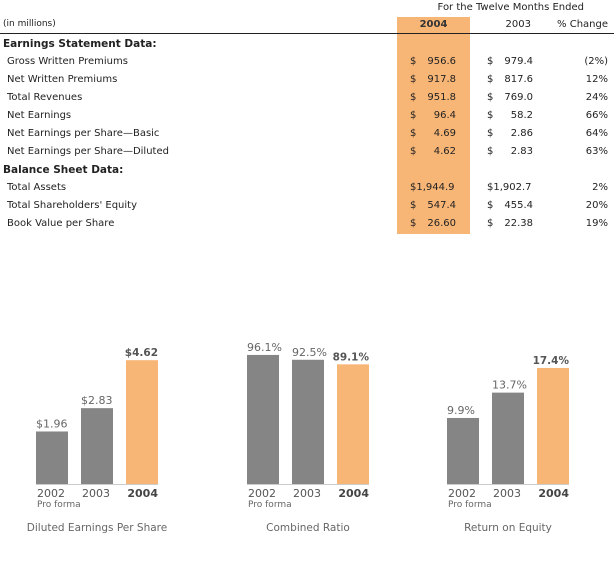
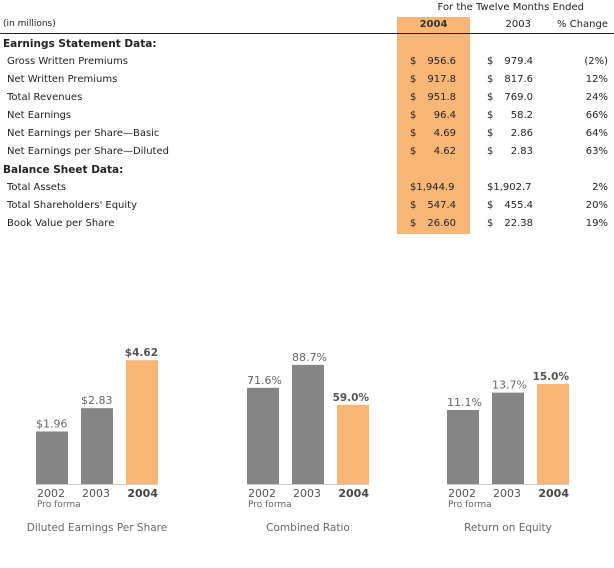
Combined Ratio/2002: 96.1% -> 71.6%
Combined Ratio/2003: 92.5% -> 88.7%
Combined Ratio/2004: 89.1% -> 59.0%
Return on Equity/2002: 9.9% -> 11.1%
Return on Equity/2004: 17.4% -> 15.0%
